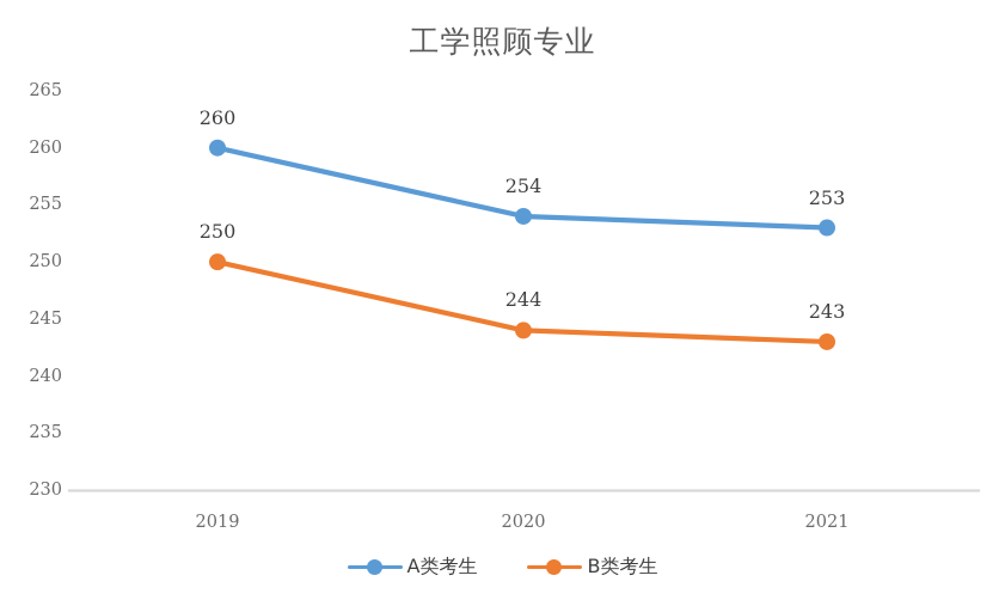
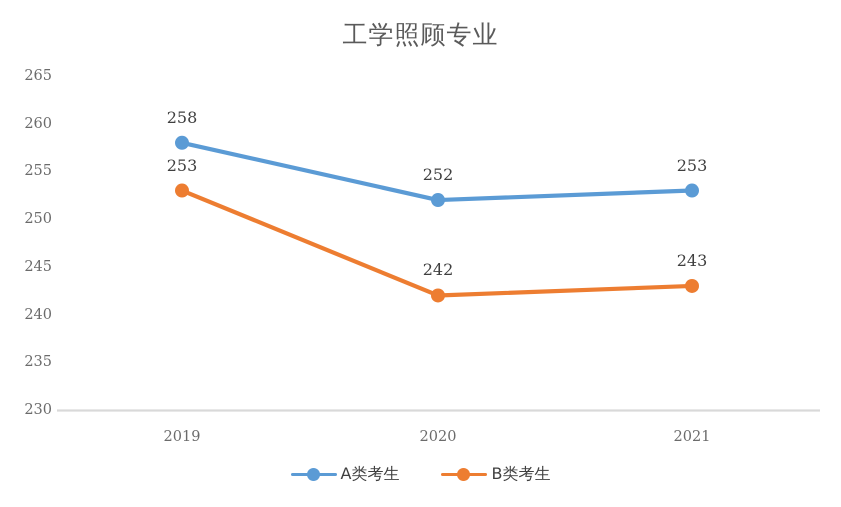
A类考生/2019: 260 -> 258
B类考生/2019: 250 -> 253
A类考生/2020: 254 -> 252
B类考生/2020: 244 -> 242
